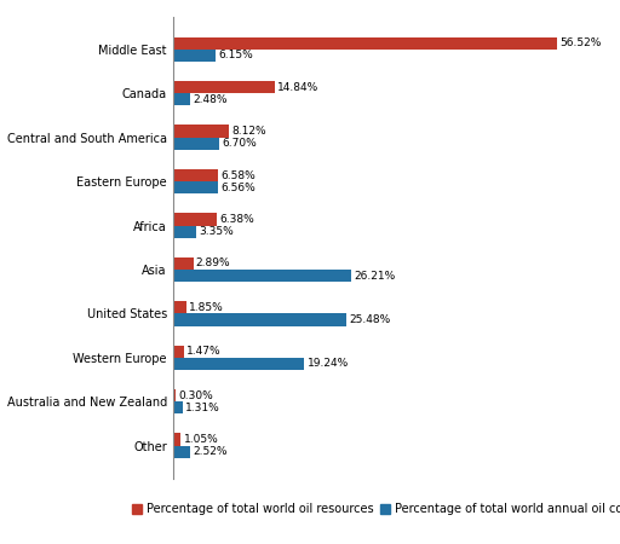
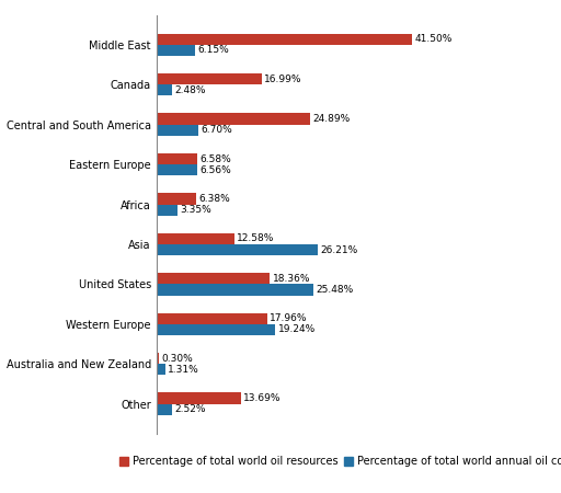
Percentage of total world oil resources/Middle East: 56.52% -> 41.50%
Percentage of total world oil resources/Canada: 14.84% -> 16.99%
Percentage of total world oil resources/Central and South America: 8.12% -> 24.89%
Percentage of total world oil resources/Asia: 2.89% -> 12.58%
Percentage of total world oil resources/United States: 1.85% -> 18.36%
Percentage of total world oil resources/Western Europe: 1.47% -> 17.96%
Percentage of total world oil resources/Other: 1.05% -> 13.69%
